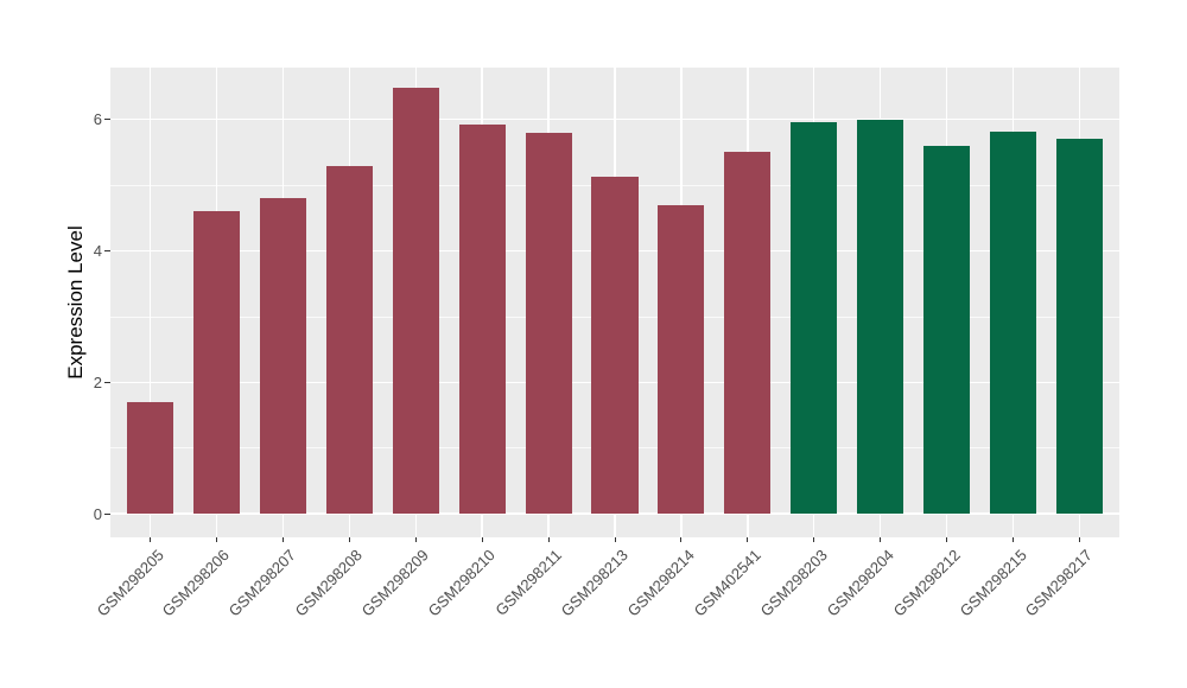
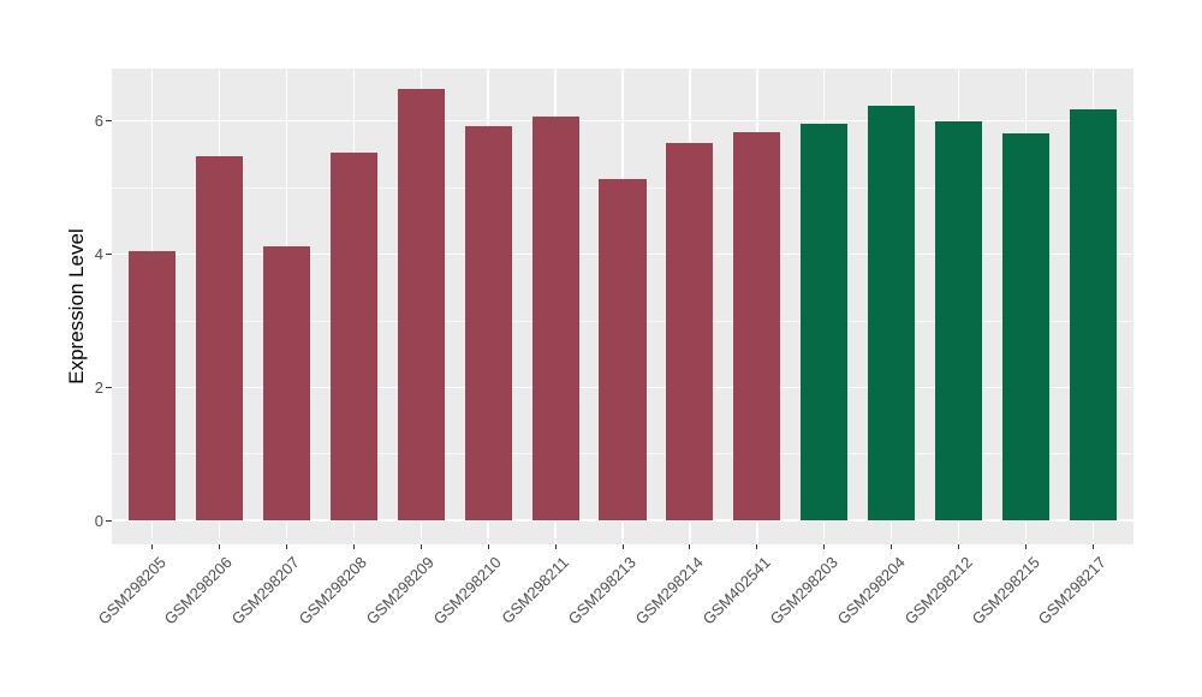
GSM298205: 1.7 -> 4.0
GSM298206: 4.6 -> 5.5
GSM298207: 4.8 -> 4.1
GSM298208: 5.3 -> 5.5
GSM298211: 5.8 -> 6.1
GSM298214: 4.7 -> 5.7
GSM402541: 5.5 -> 5.8
GSM298204: 6.0 -> 6.2
GSM298212: 5.6 -> 6.0
GSM298217: 5.7 -> 6.2
